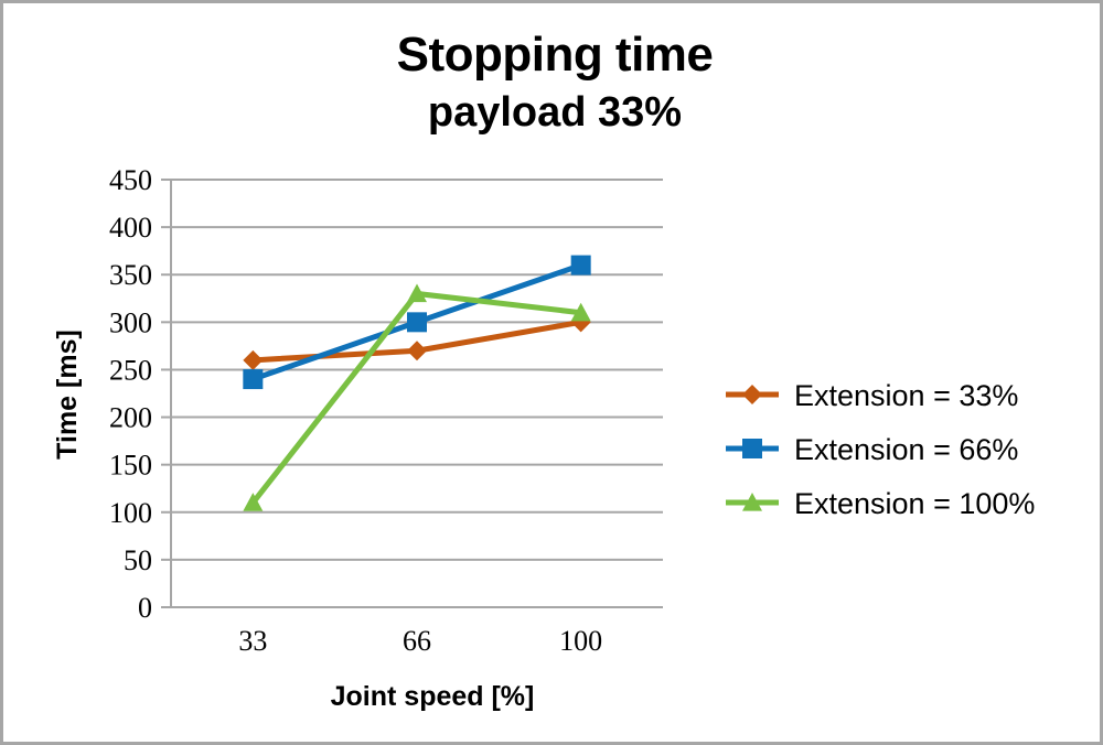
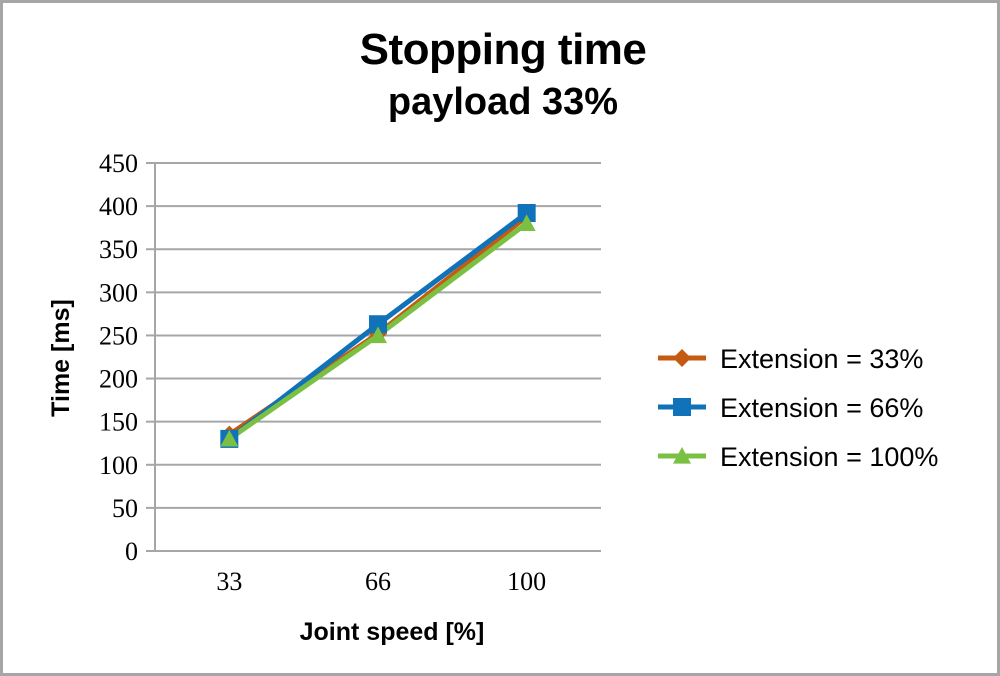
Extension = 33%/33: 260 -> 140
Extension = 66%/33: 240 -> 130
Extension = 100%/33: 110 -> 130
Extension = 33%/66: 270 -> 250
Extension = 66%/66: 300 -> 260
Extension = 100%/66: 330 -> 250
Extension = 33%/100: 300 -> 390
Extension = 66%/100: 360 -> 390
Extension = 100%/100: 310 -> 380
